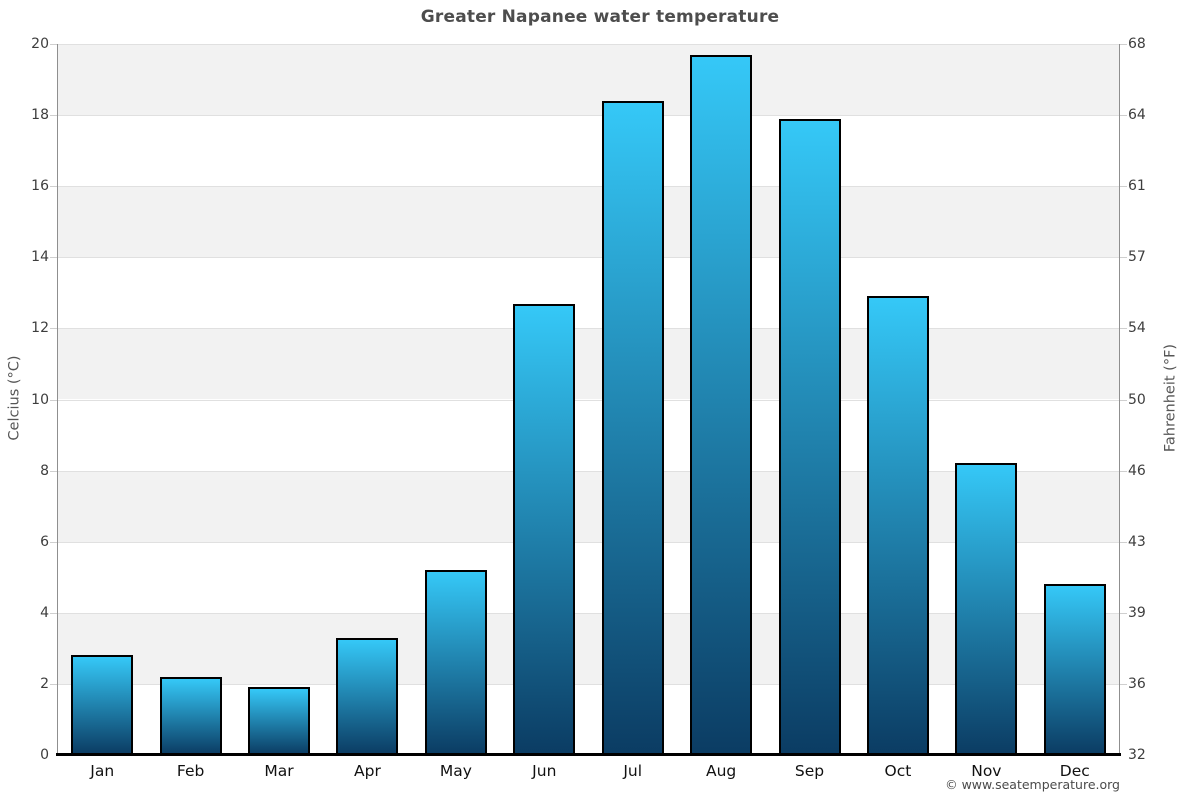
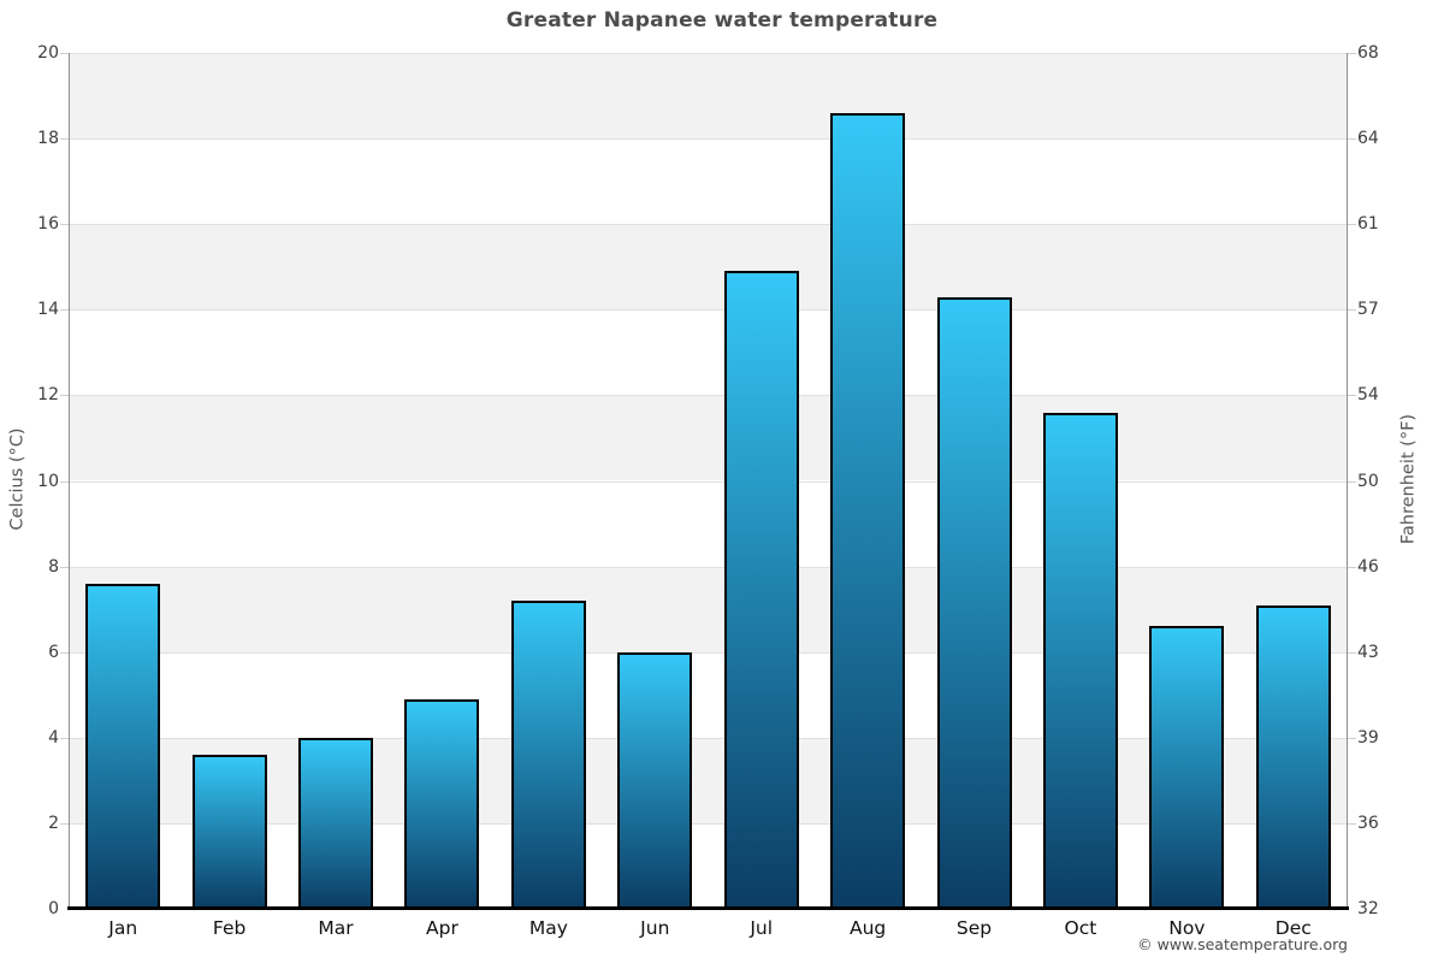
Jan: 2.8 -> 7.6
Feb: 2.2 -> 3.6
Mar: 1.9 -> 4.0
Apr: 3.3 -> 4.9
May: 5.2 -> 7.2
Jun: 12.7 -> 6.0
Jul: 18.4 -> 14.9
Aug: 19.7 -> 18.6
Sep: 17.9 -> 14.3
Oct: 12.9 -> 11.6
Nov: 8.2 -> 6.6
Dec: 4.8 -> 7.1
